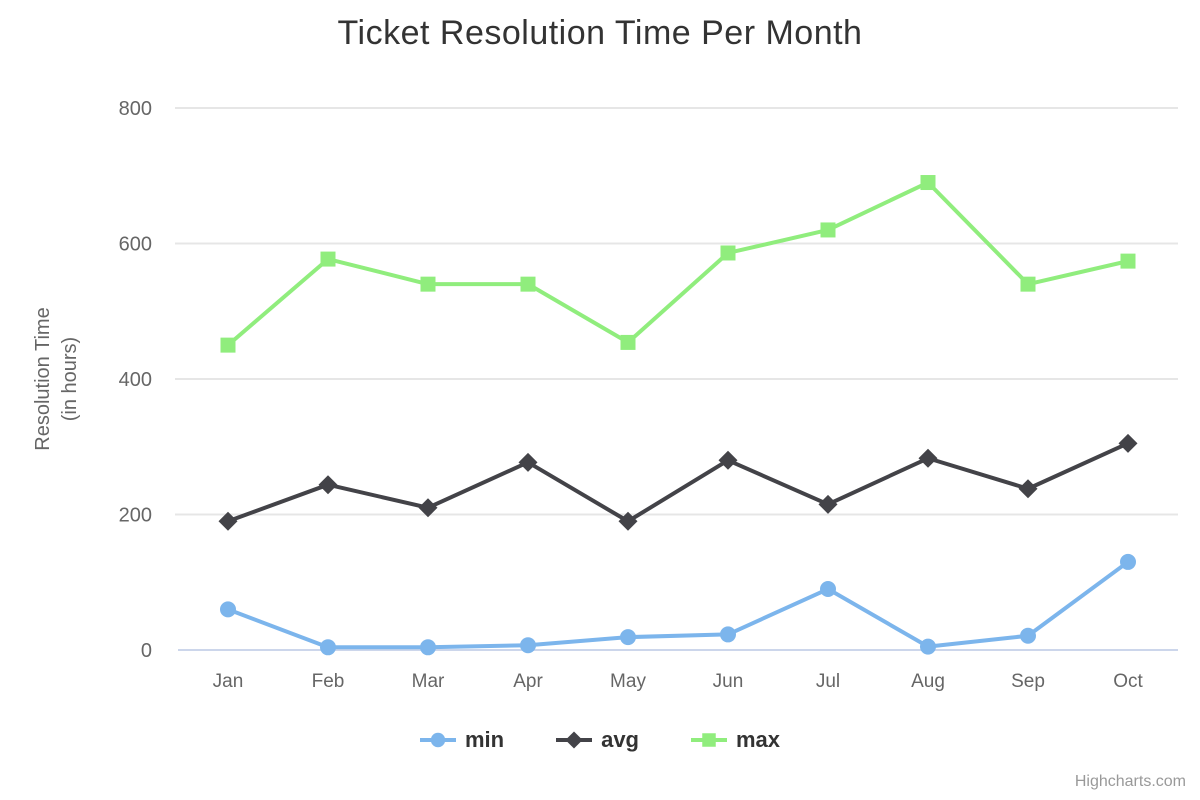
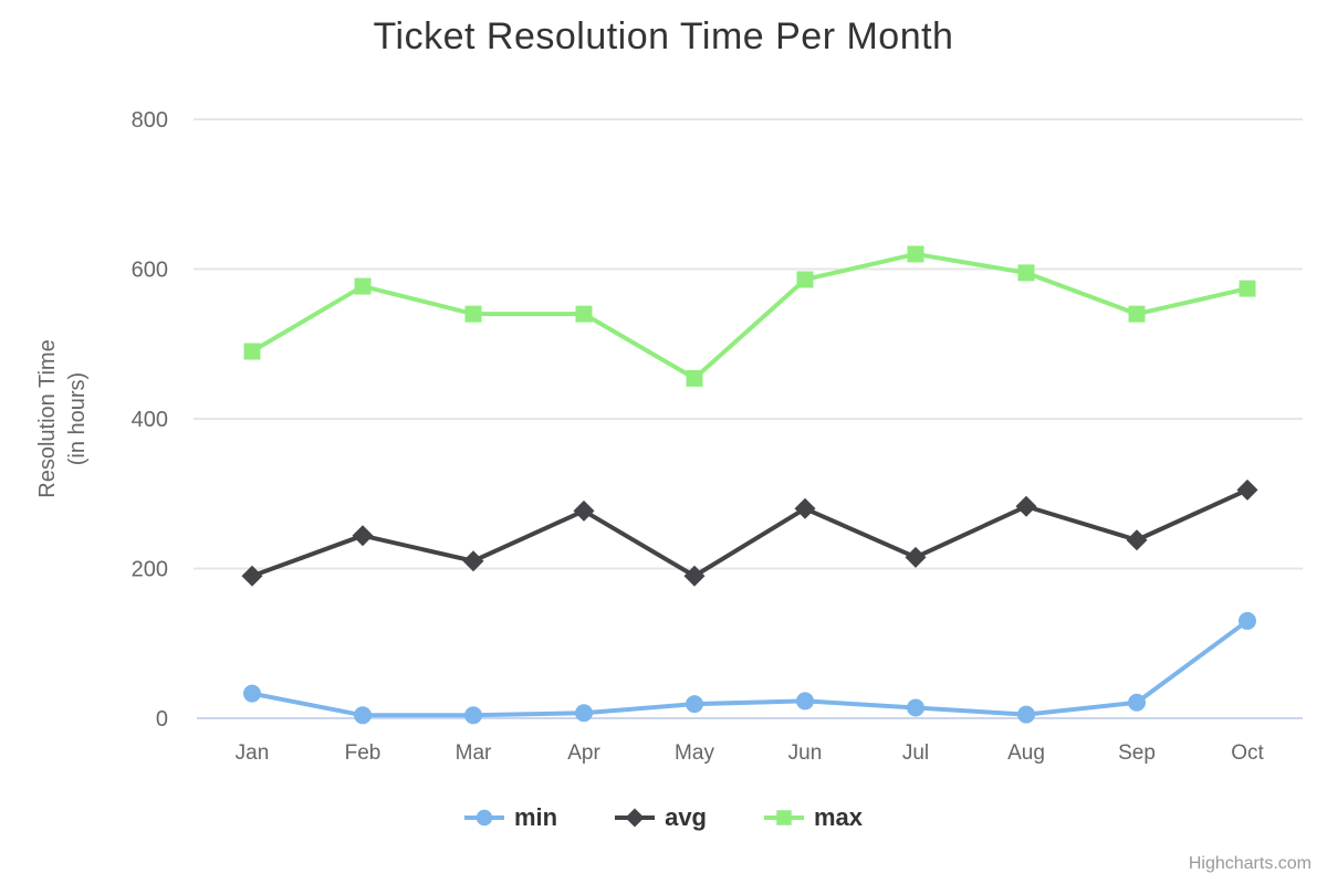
min/Jan: 60 -> 30
max/Jan: 450 -> 490
min/Jul: 90 -> 10
max/Aug: 690 -> 600
